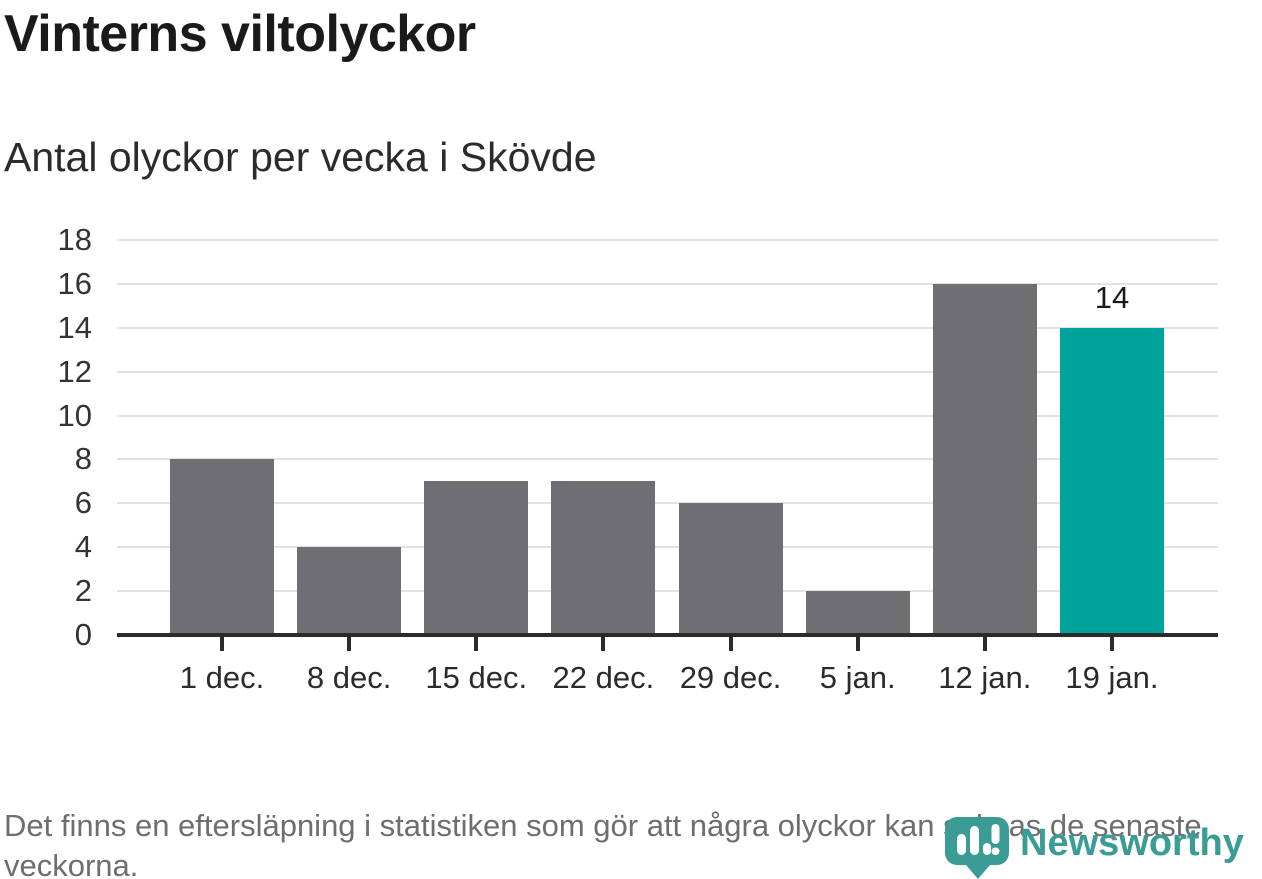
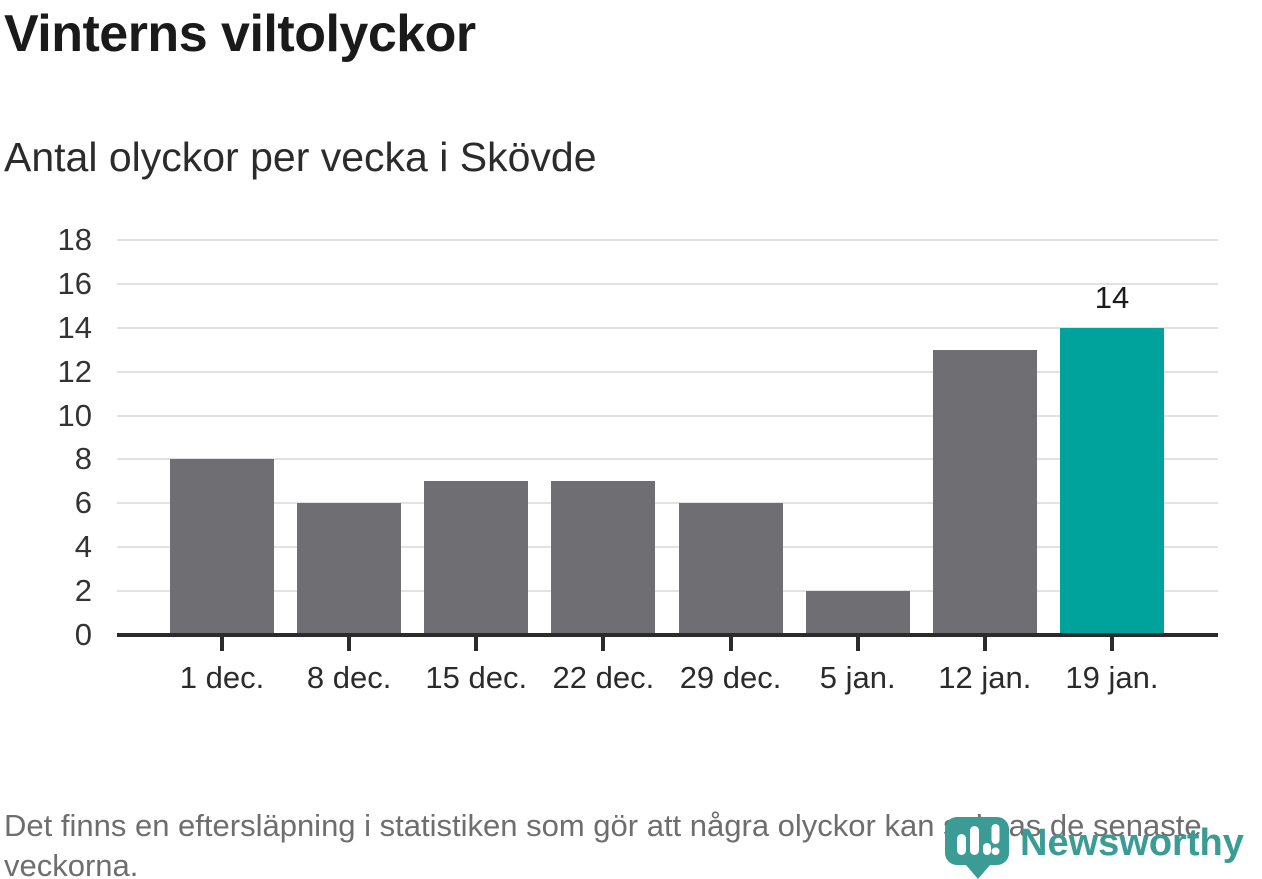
8 dec.: 4 -> 6
12 jan.: 16 -> 13
